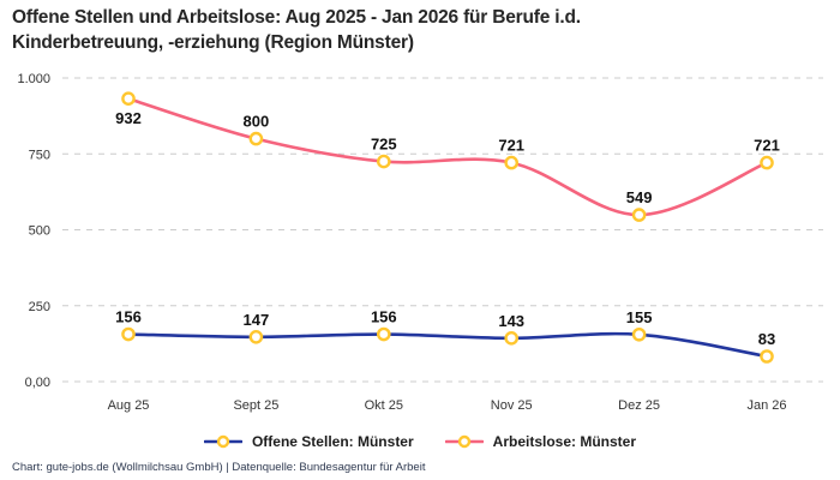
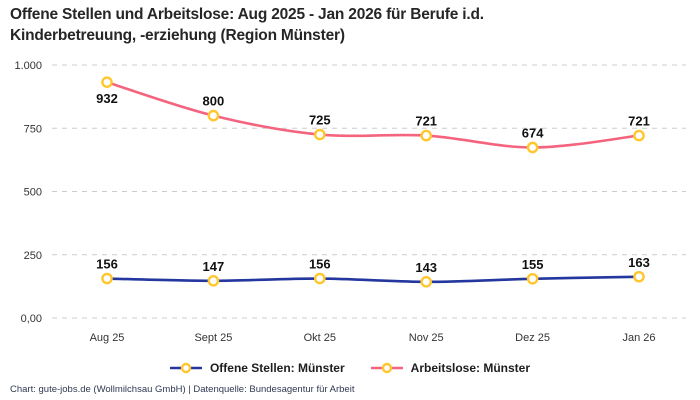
Arbeitslose: Münster/Dez 25: 549 -> 674
Offene Stellen: Münster/Jan 26: 83 -> 163
